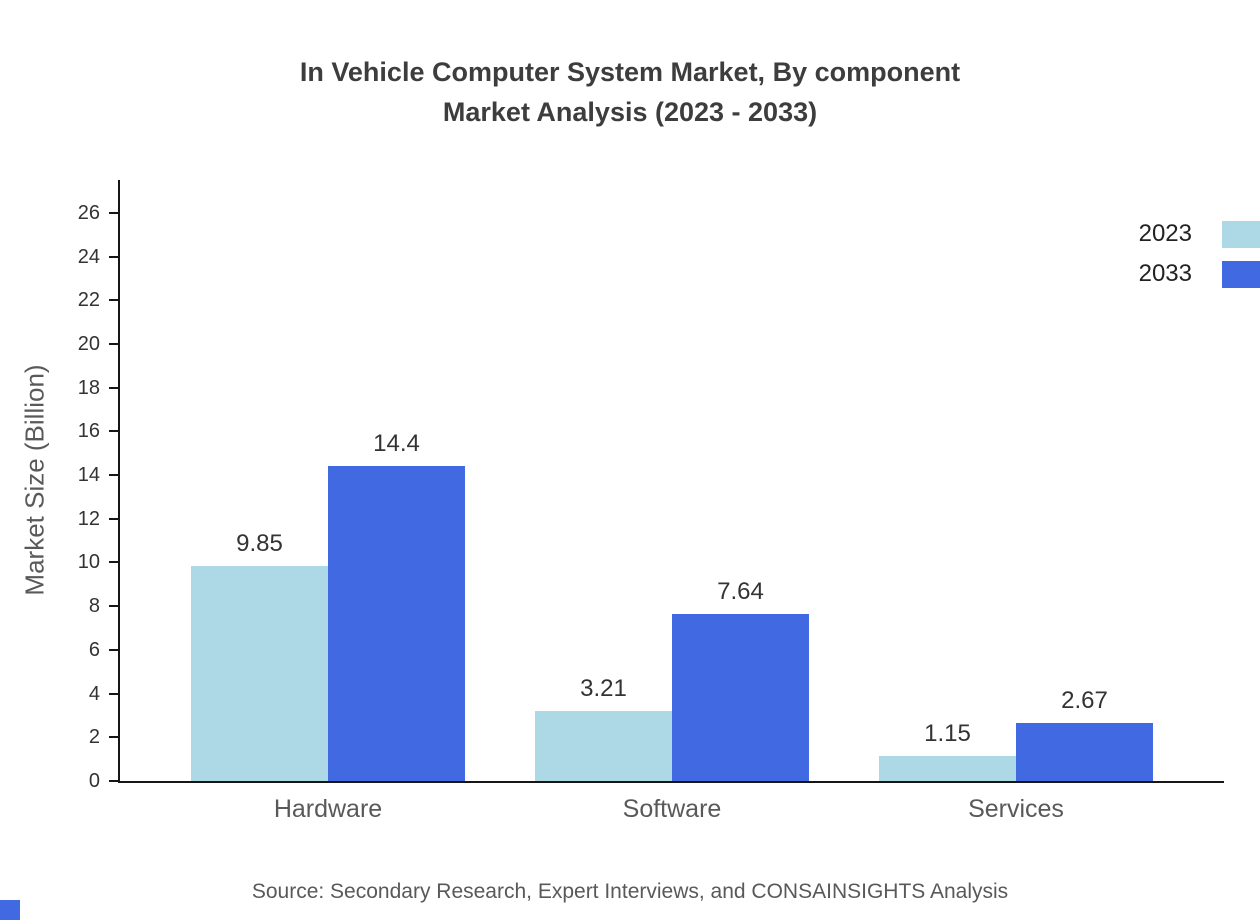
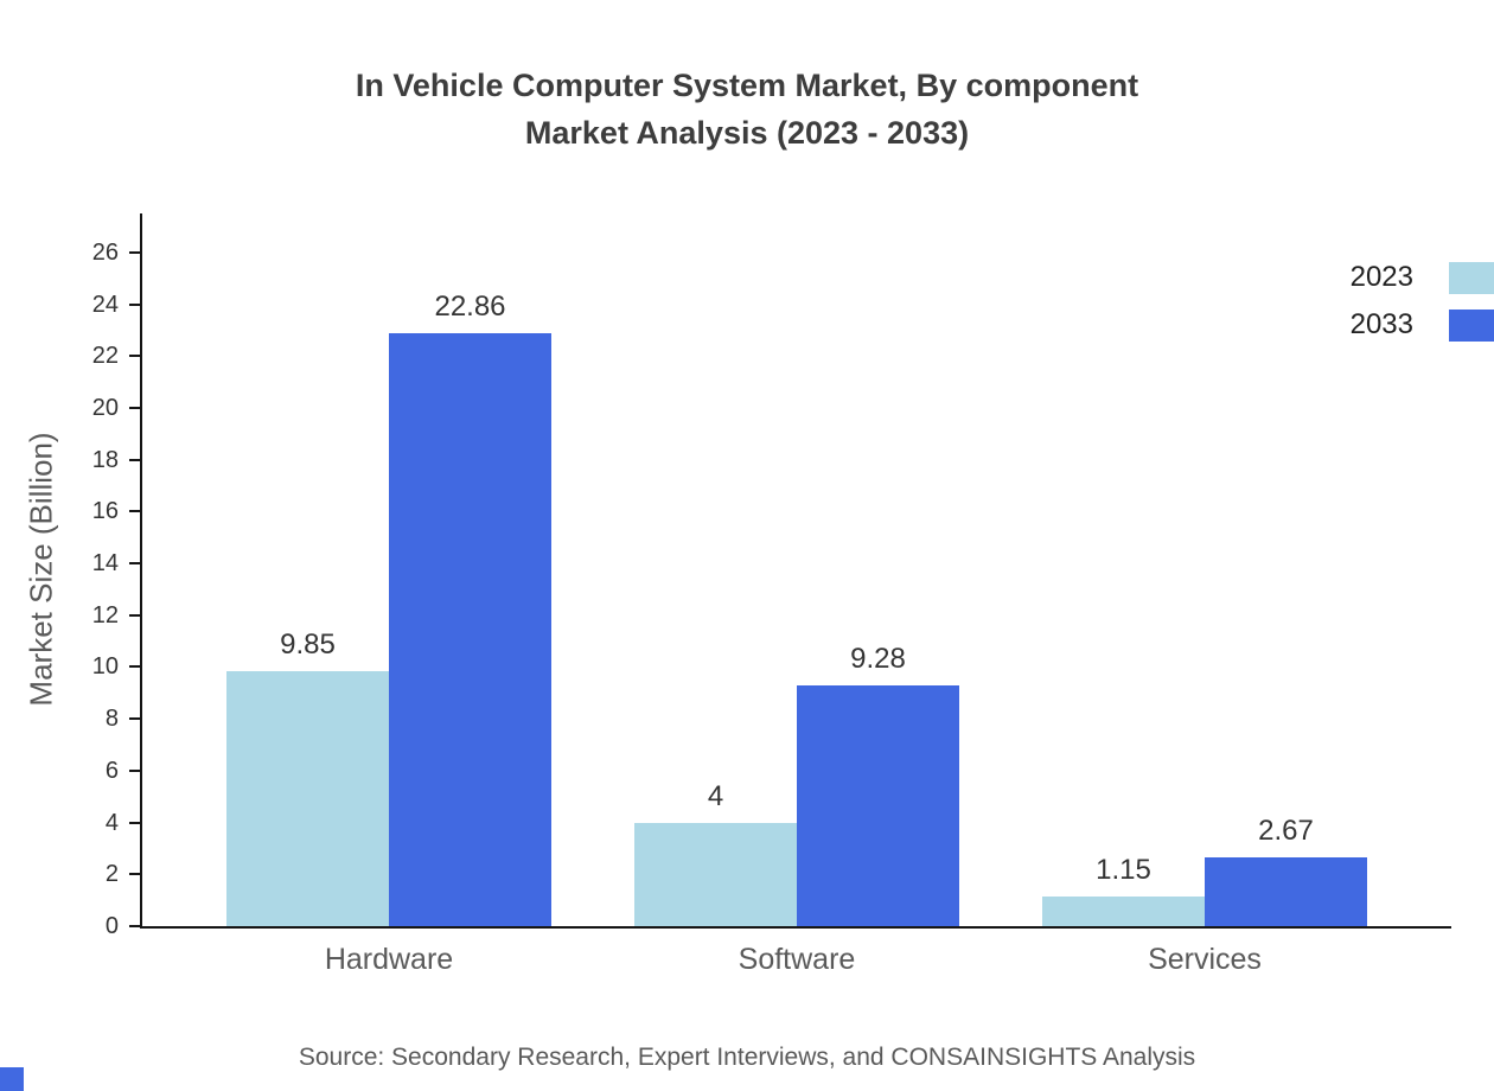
2033/Hardware: 14.4 -> 22.86
2023/Software: 3.21 -> 4
2033/Software: 7.64 -> 9.28
